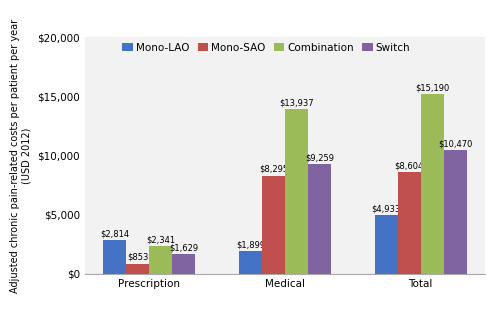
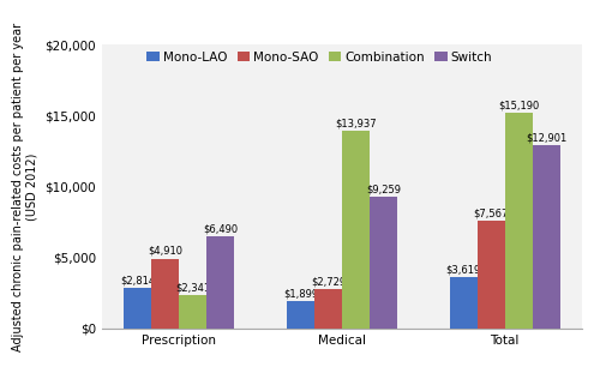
Mono-SAO/Prescription: $853 -> $4,910
Switch/Prescription: $1,629 -> $6,490
Mono-SAO/Medical: $8,295 -> $2,729
Mono-LAO/Total: $4,933 -> $3,619
Mono-SAO/Total: $8,604 -> $7,567
Switch/Total: $10,470 -> $12,901
